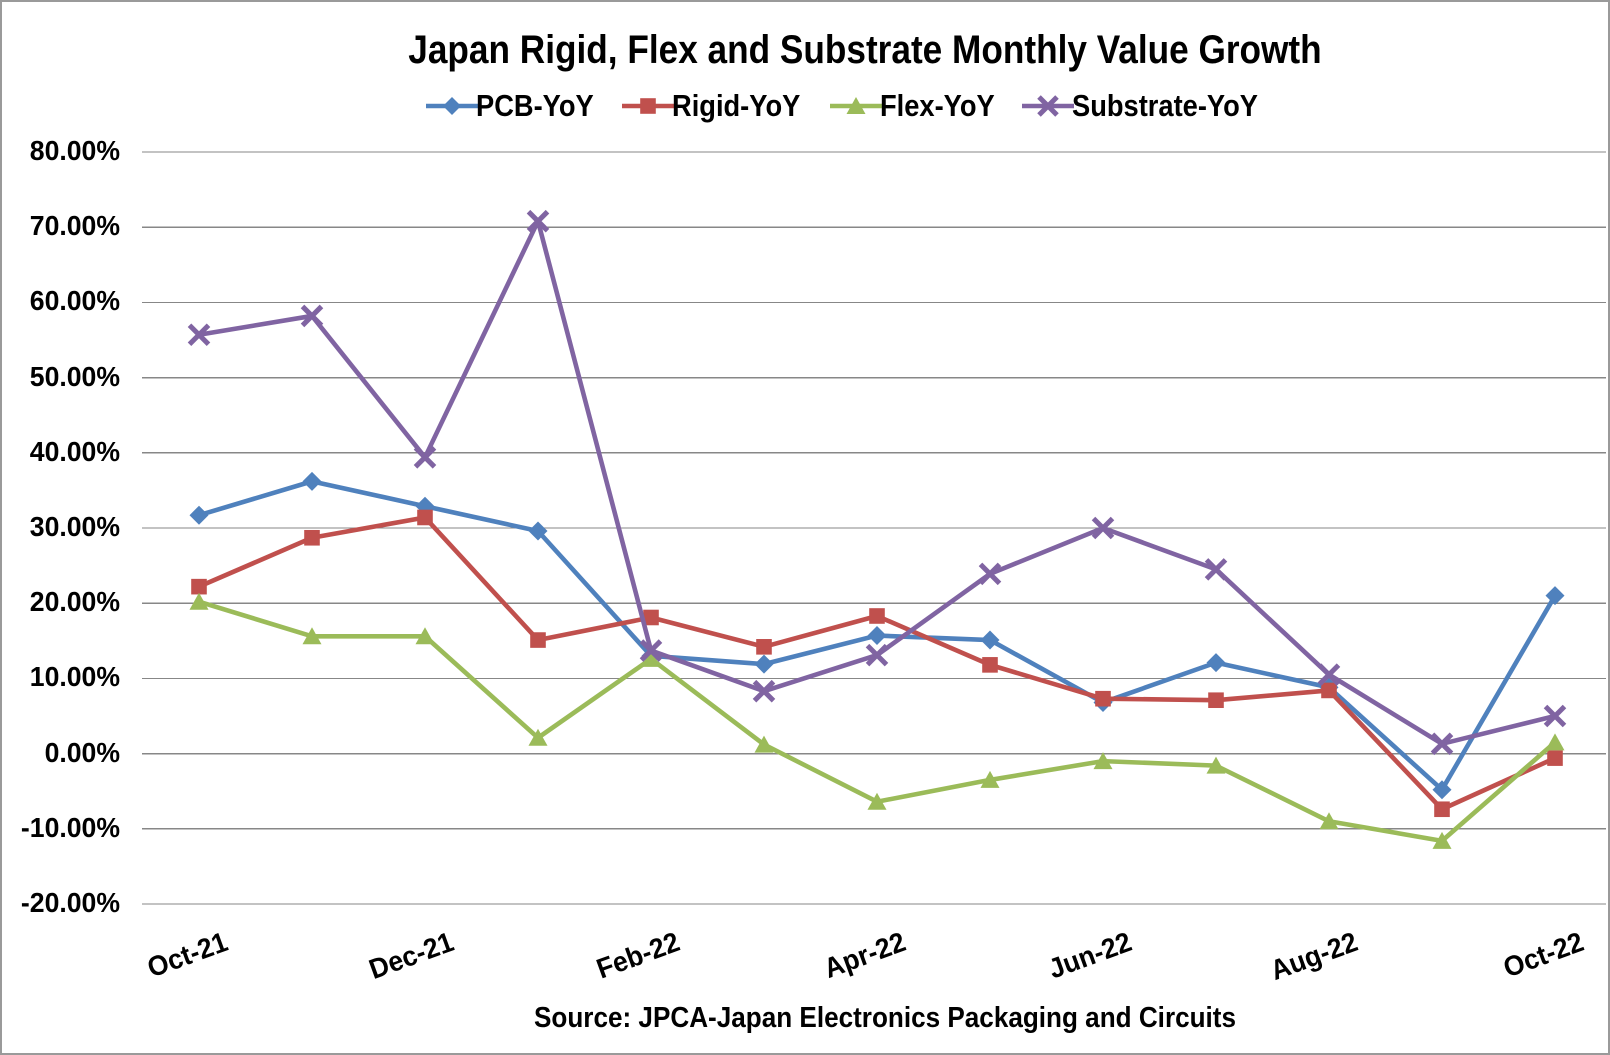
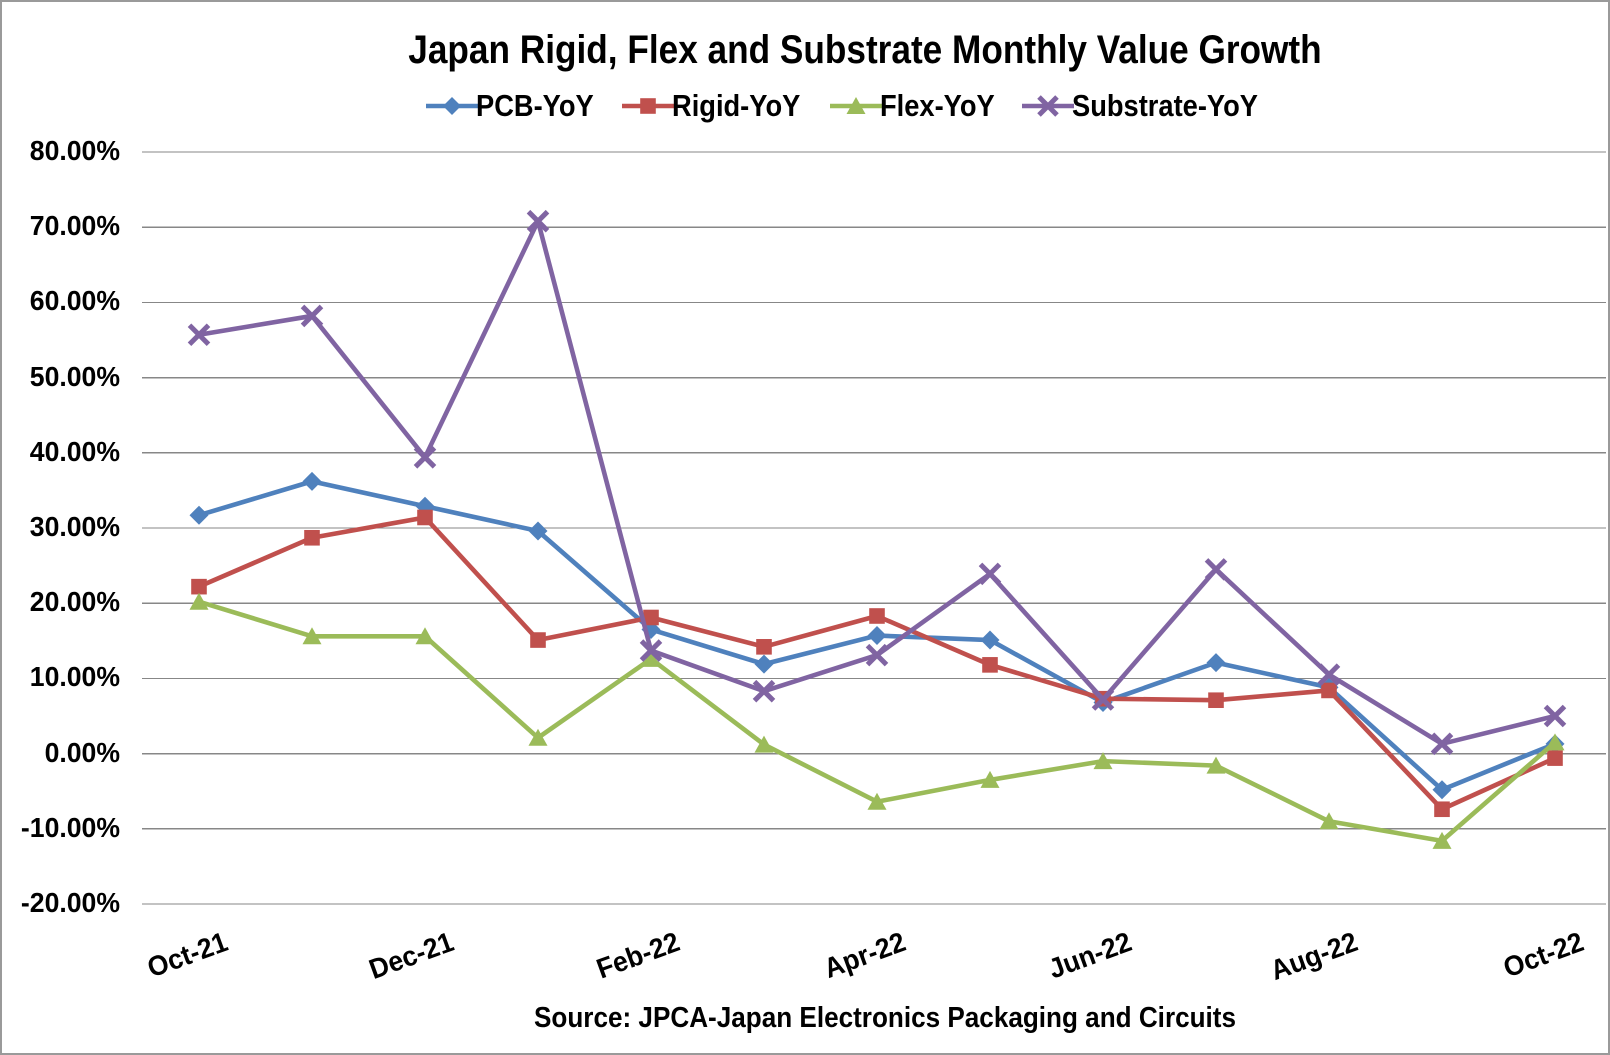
PCB-YoY/Feb-22: 13% -> 16%
Substrate-YoY/Jun-22: 30% -> 7%
PCB-YoY/Oct-22: 21% -> 1%
